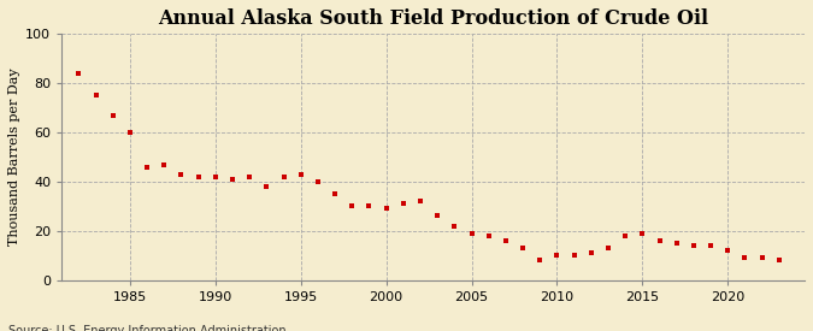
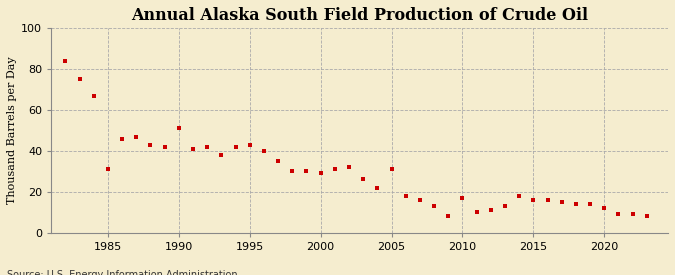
1985: 60 -> 31
1990: 42 -> 51
2005: 19 -> 31
2010: 10 -> 17
2015: 19 -> 16
